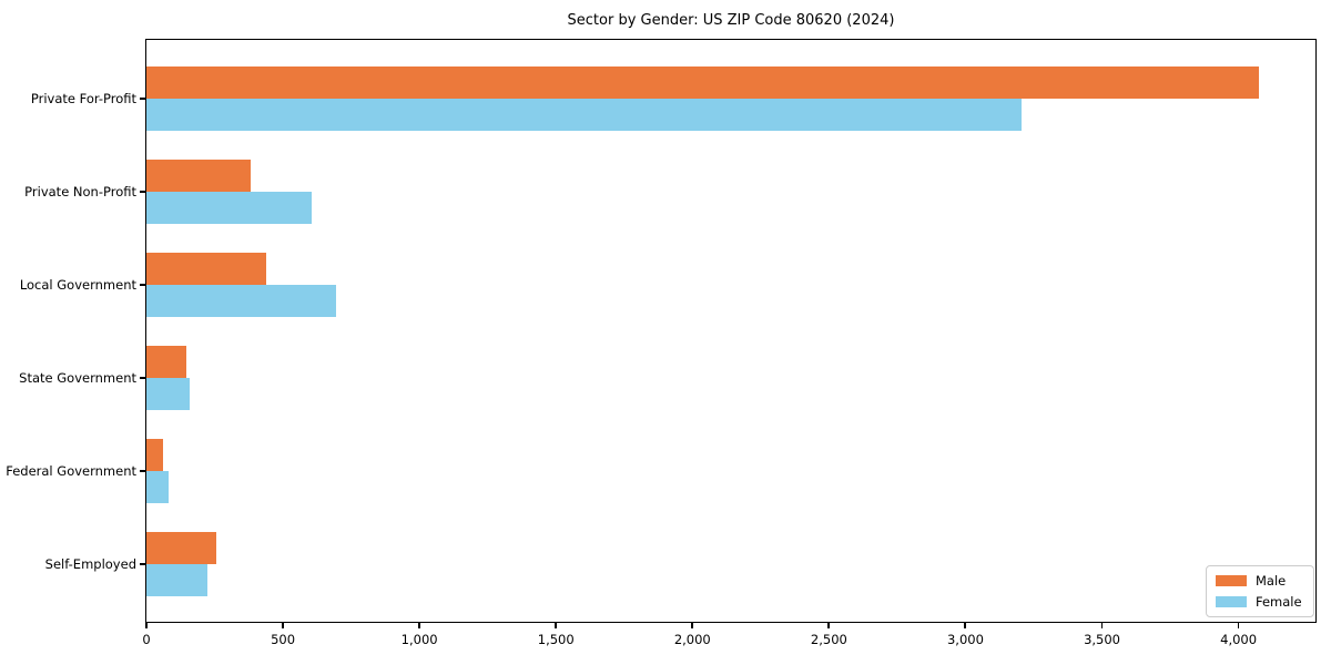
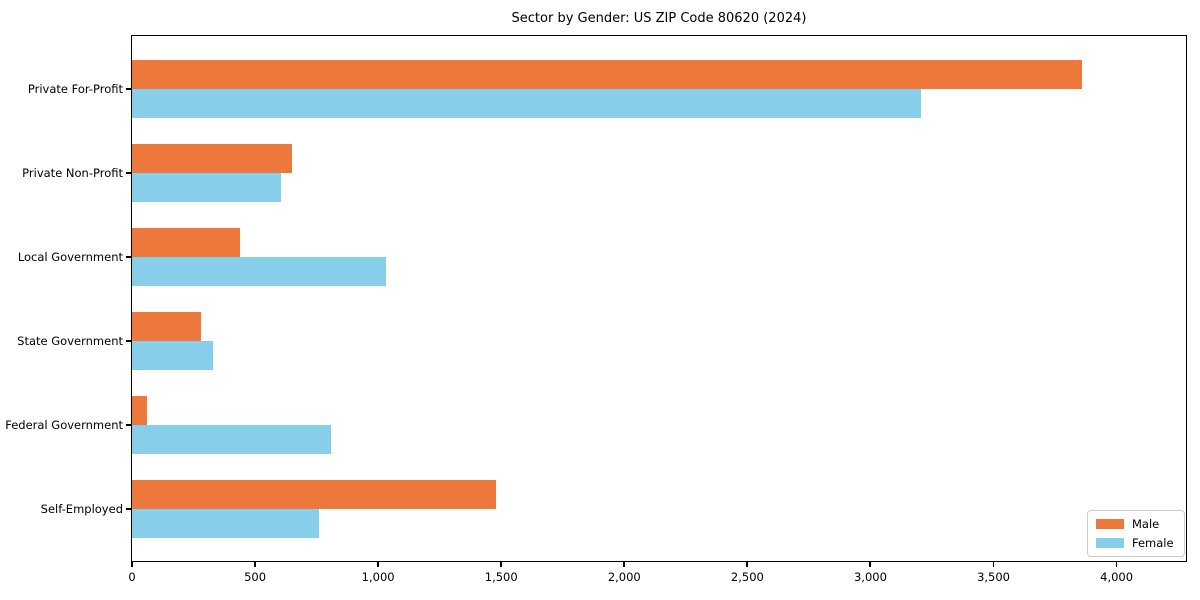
Male/Private For-Profit: 4080 -> 3860
Male/Private Non-Profit: 380 -> 650
Female/Local Government: 700 -> 1030
Male/State Government: 140 -> 280
Female/State Government: 160 -> 330
Female/Federal Government: 80 -> 810
Male/Self-Employed: 260 -> 1480
Female/Self-Employed: 220 -> 760
